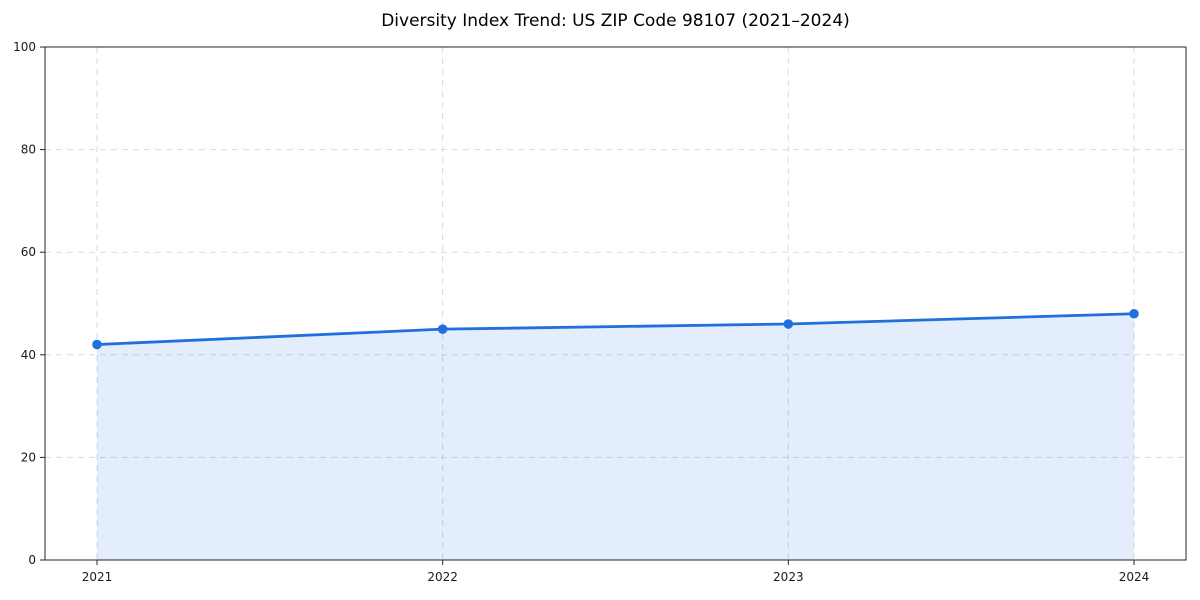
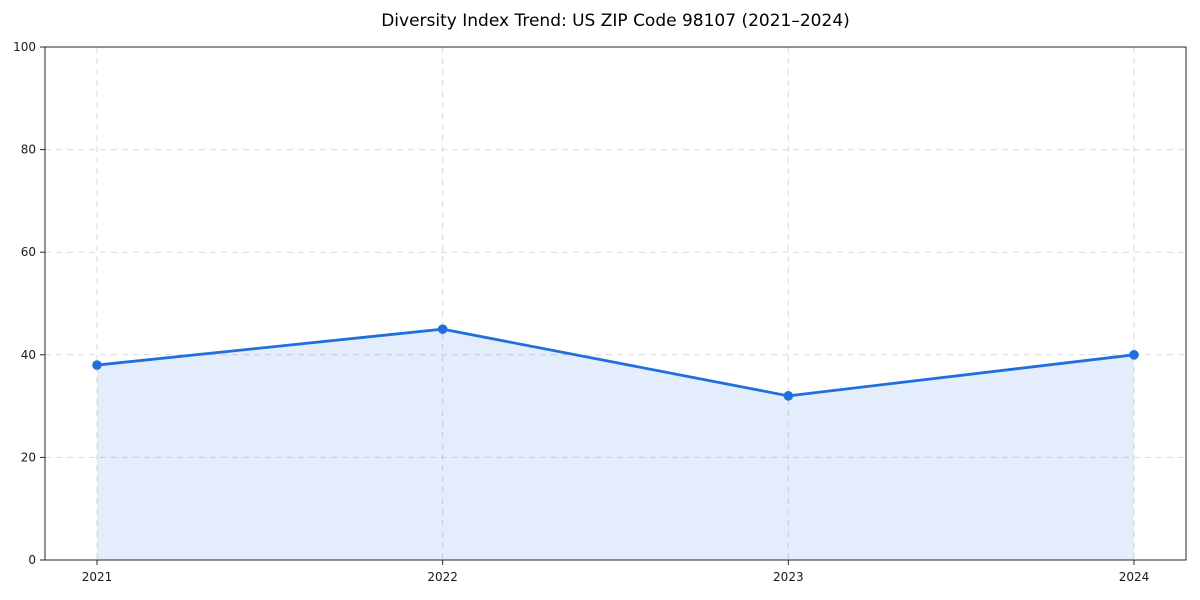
2021: 42 -> 38
2023: 46 -> 32
2024: 48 -> 40
